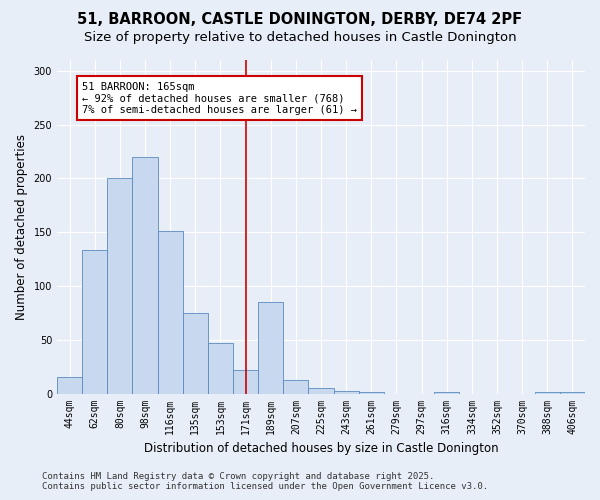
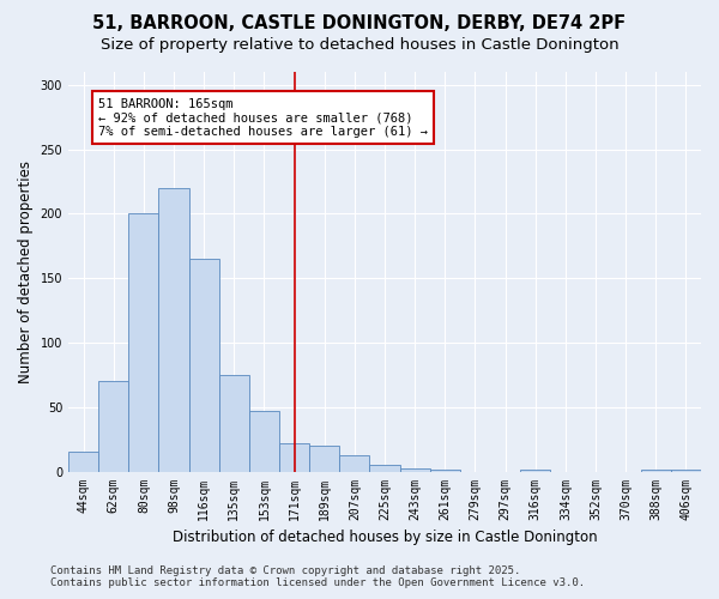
62sqm: 133 -> 70
116sqm: 151 -> 165
189sqm: 85 -> 20
